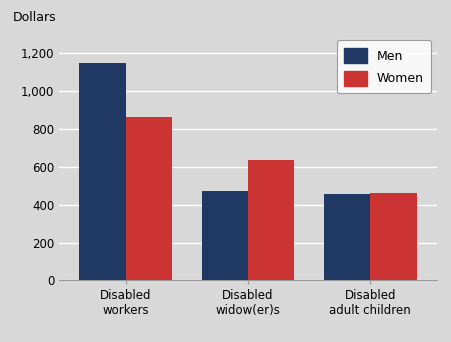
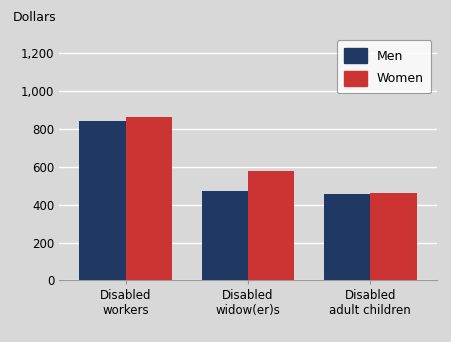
Men/Disabled workers: 1,150 -> 840
Women/Disabled widow(er)s: 640 -> 580
